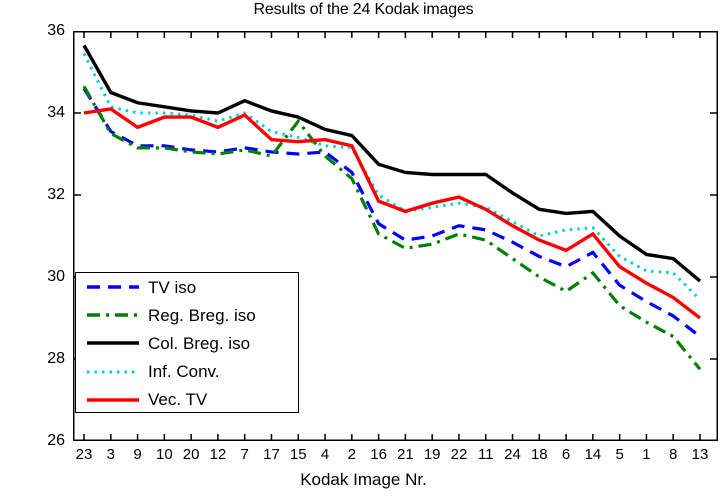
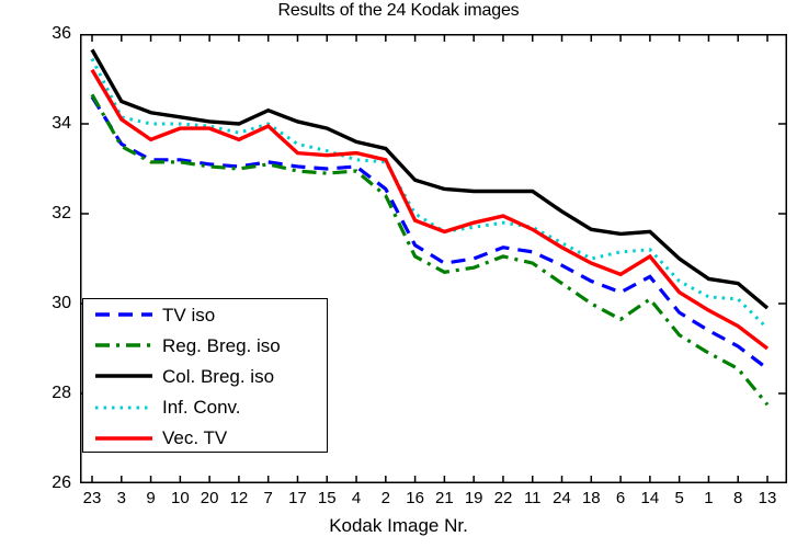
Vec. TV/23: 34.0 -> 35.2
Reg. Breg. iso/15: 33.8 -> 32.9
